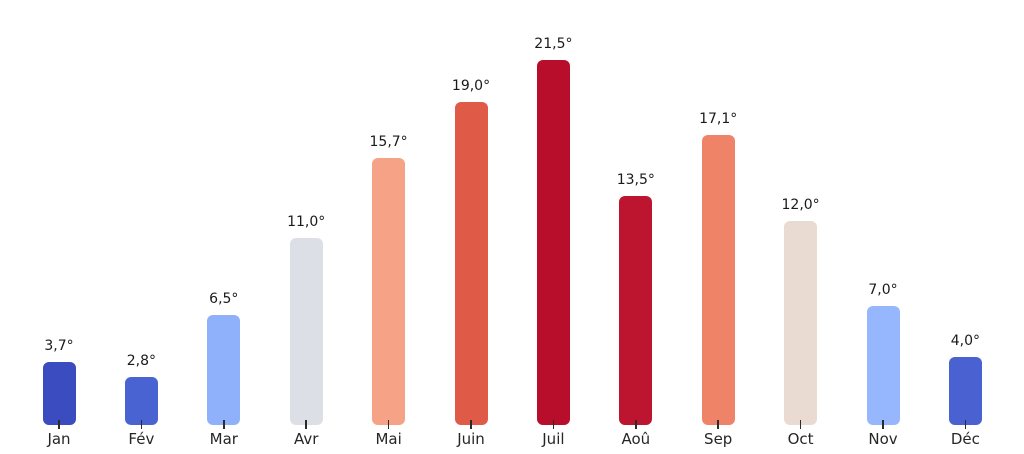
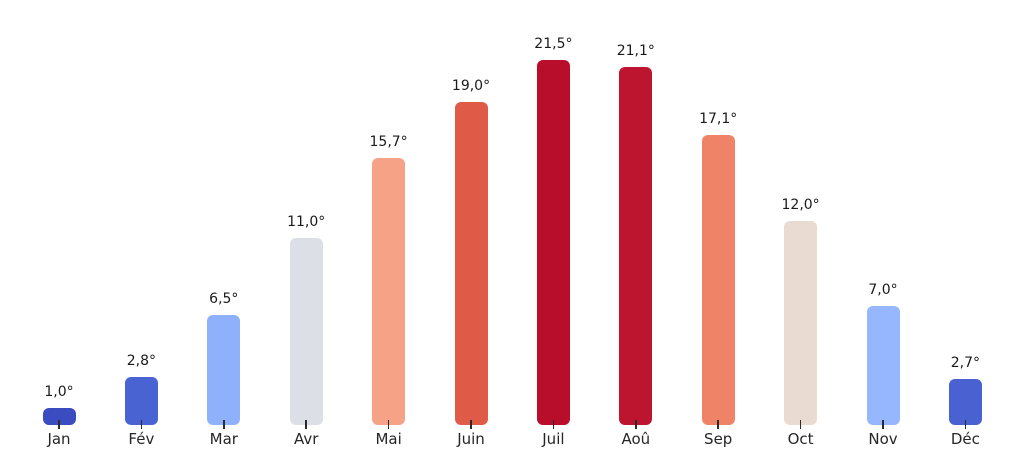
Jan: 3,7° -> 1,0°
Aoû: 13,5° -> 21,1°
Déc: 4,0° -> 2,7°
